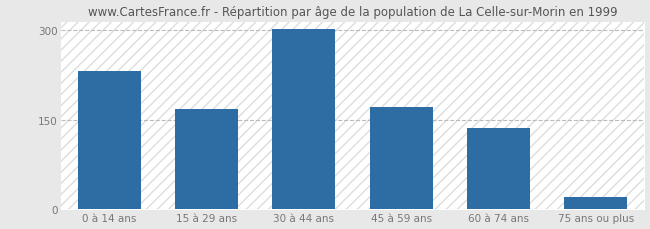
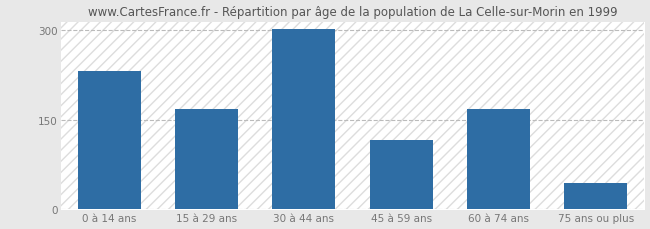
45 à 59 ans: 172 -> 116
60 à 74 ans: 137 -> 168
75 ans ou plus: 20 -> 44
